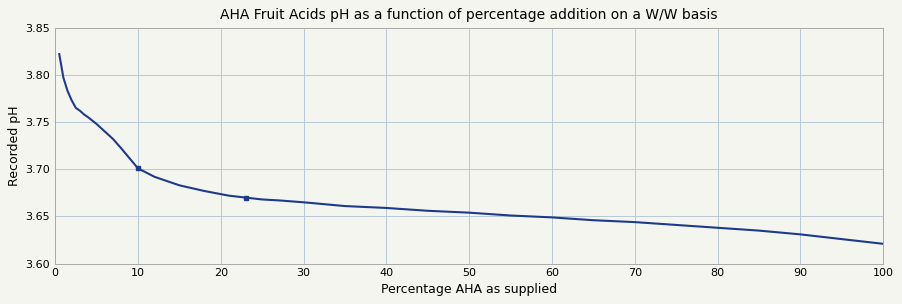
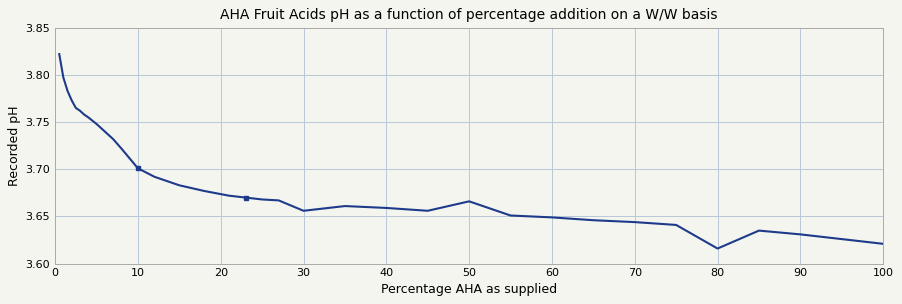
30: 3.665 -> 3.656
50: 3.654 -> 3.666
80: 3.638 -> 3.616
